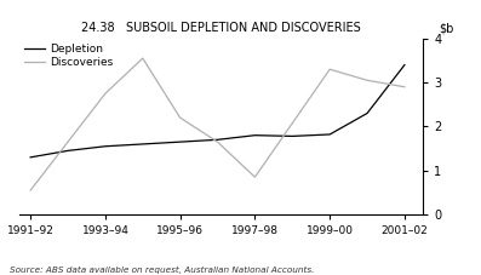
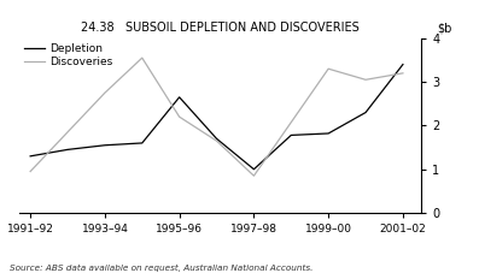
Discoveries/1991–92: 0.55 -> 0.95
Depletion/1995–96: 1.65 -> 2.65
Depletion/1997–98: 1.80 -> 1.00
Discoveries/2001–02: 2.90 -> 3.20
